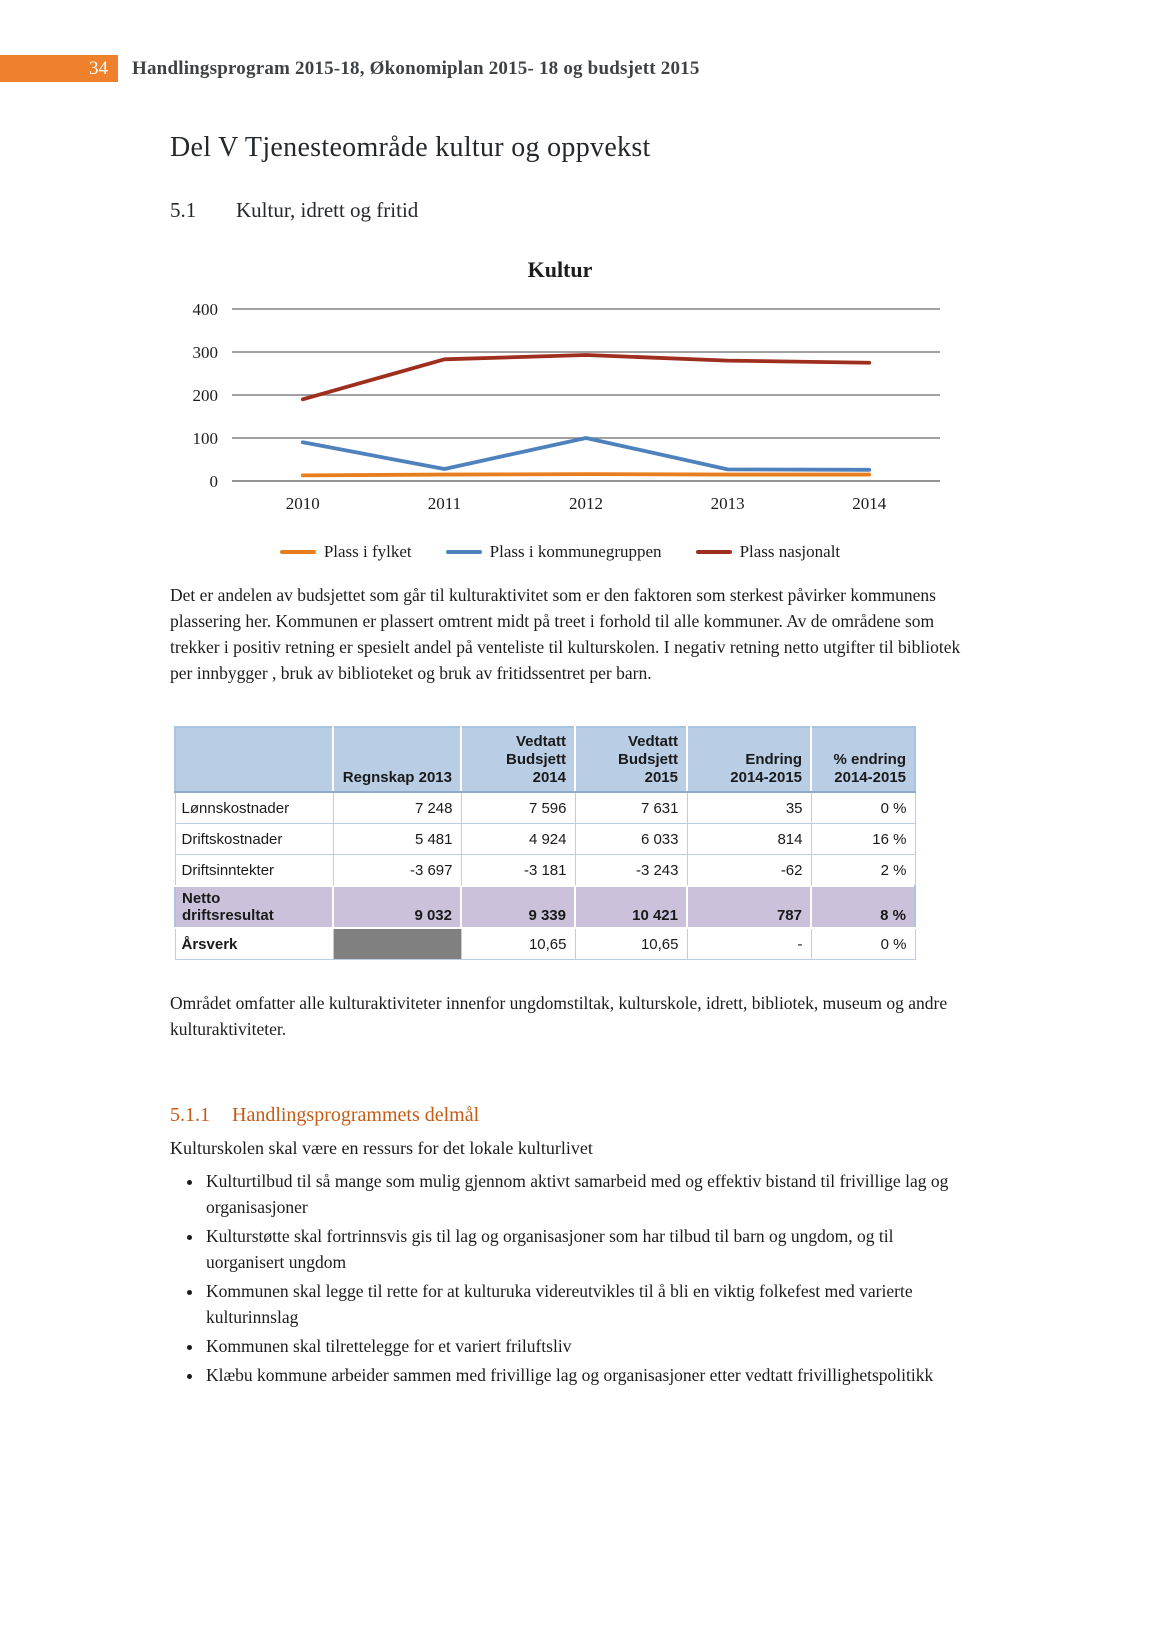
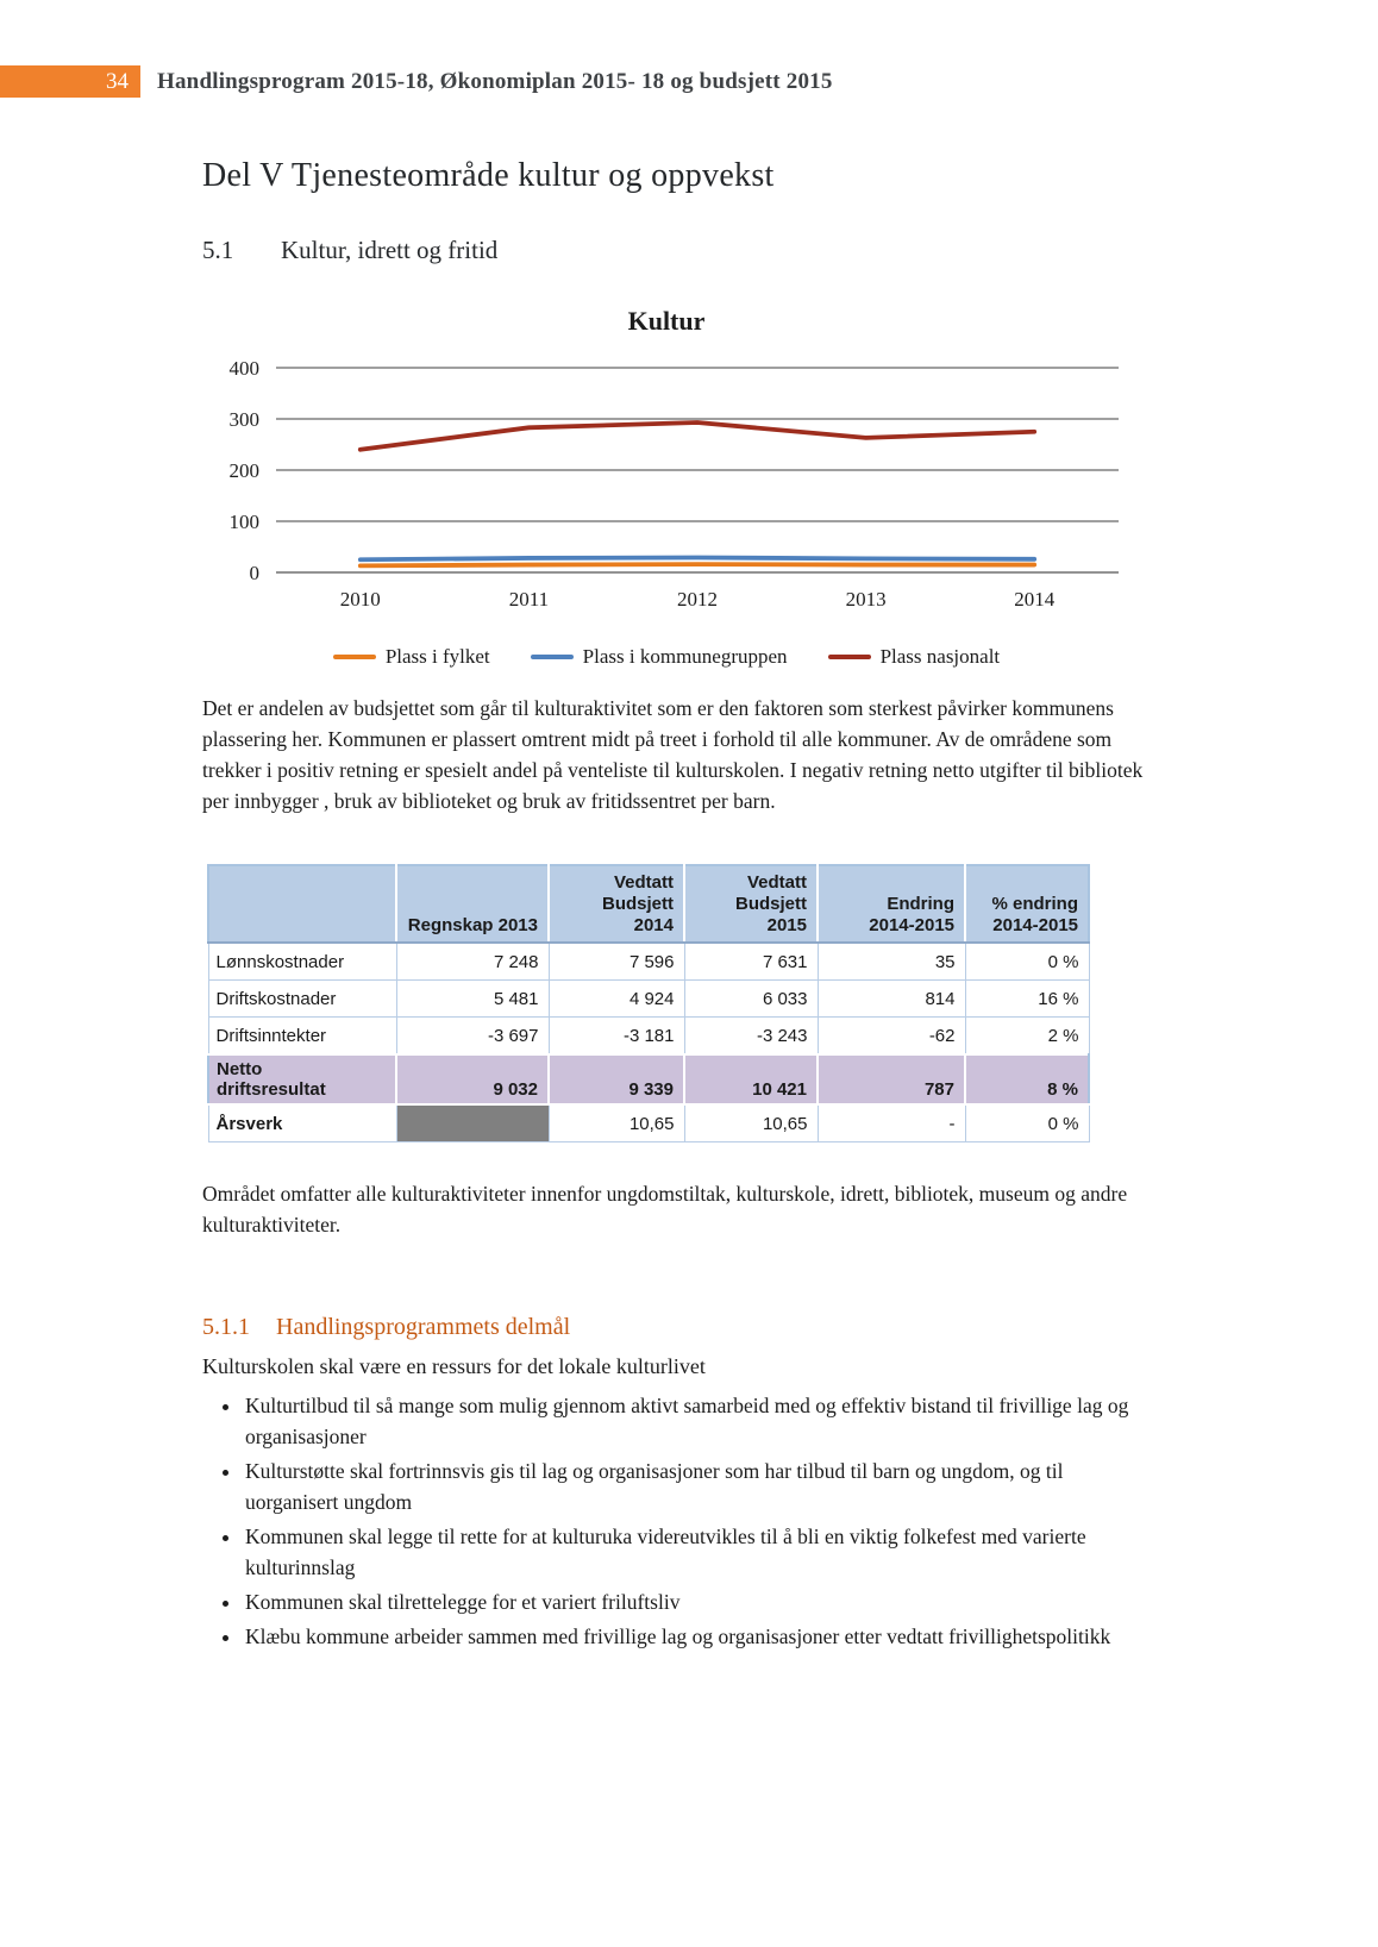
Plass i kommunegruppen/2010: 90 -> 20
Plass nasjonalt/2010: 190 -> 240
Plass i kommunegruppen/2012: 100 -> 30
Plass nasjonalt/2013: 280 -> 260
